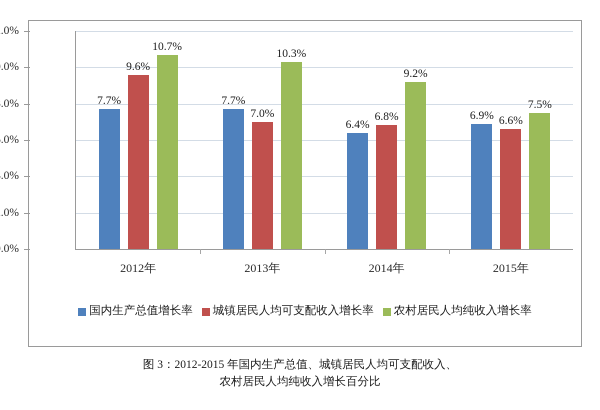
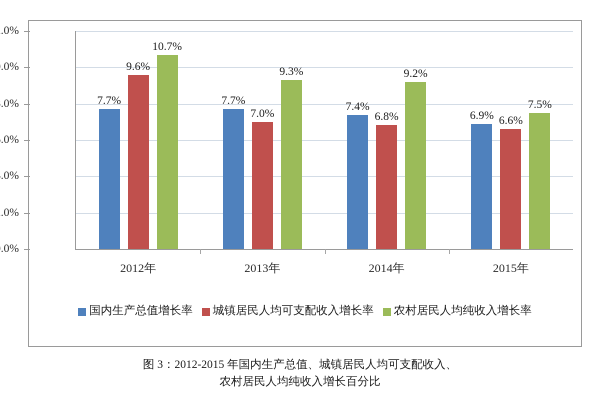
农村居民人均纯收入增长率/2013年: 10.3% -> 9.3%
国内生产总值增长率/2014年: 6.4% -> 7.4%
